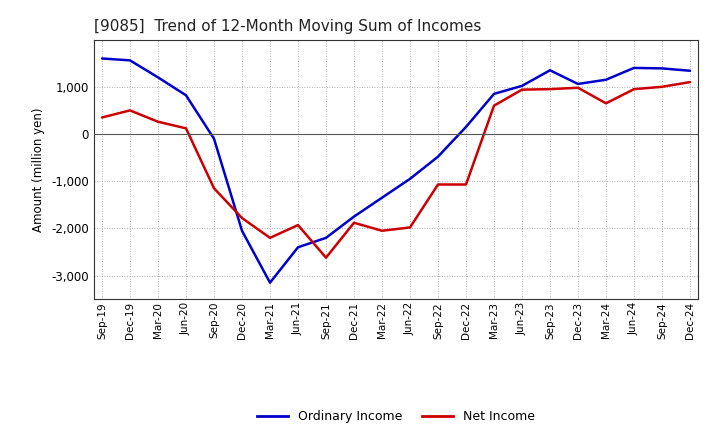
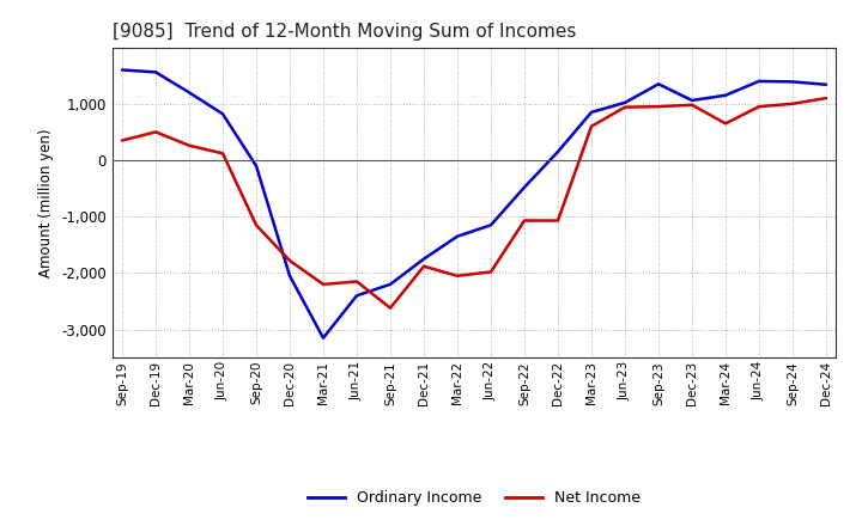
Net Income/Jun-21: -1,930 -> -2,150
Ordinary Income/Jun-22: -950 -> -1,150
